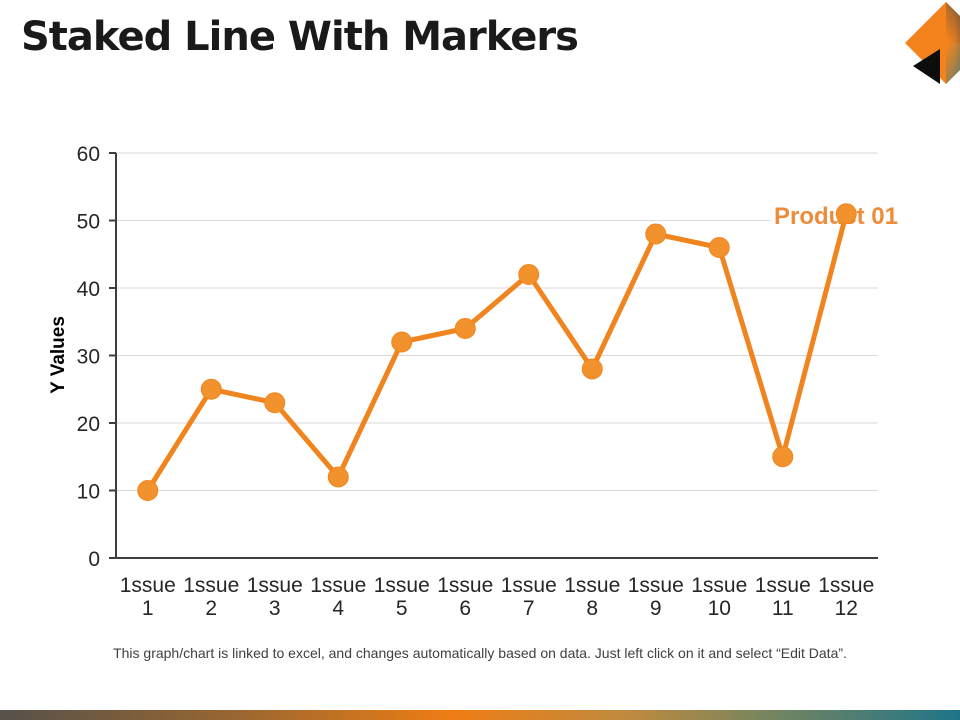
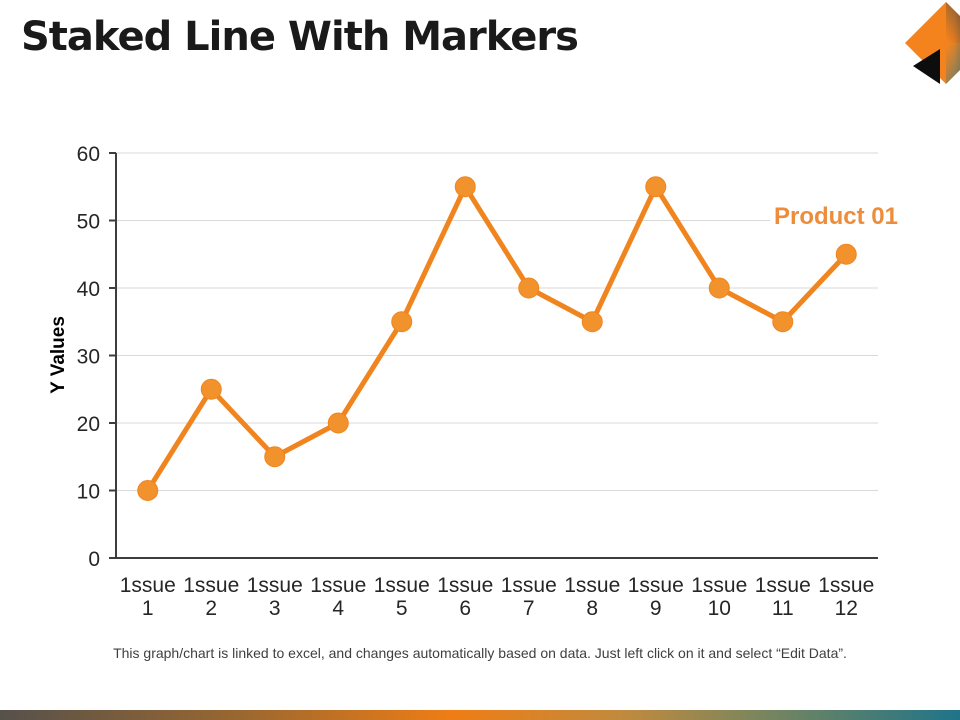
1ssue 3: 23 -> 15
1ssue 4: 12 -> 20
1ssue 5: 32 -> 35
1ssue 6: 34 -> 55
1ssue 7: 42 -> 40
1ssue 8: 28 -> 35
1ssue 9: 48 -> 55
1ssue 10: 46 -> 40
1ssue 11: 15 -> 35
1ssue 12: 51 -> 45
